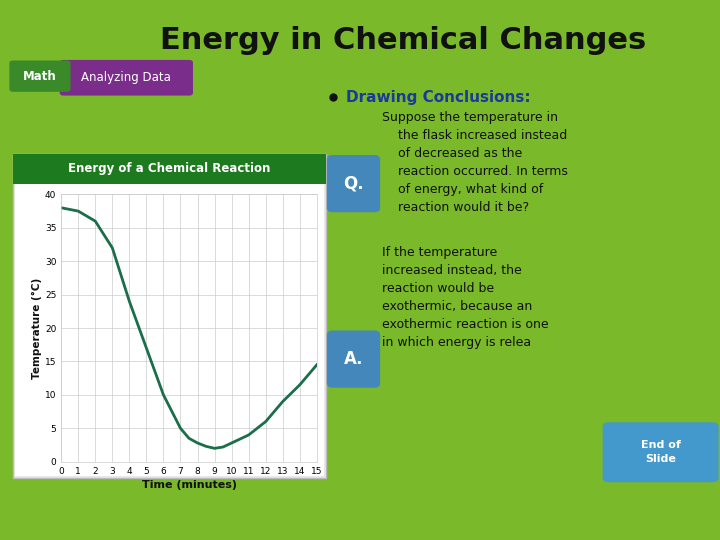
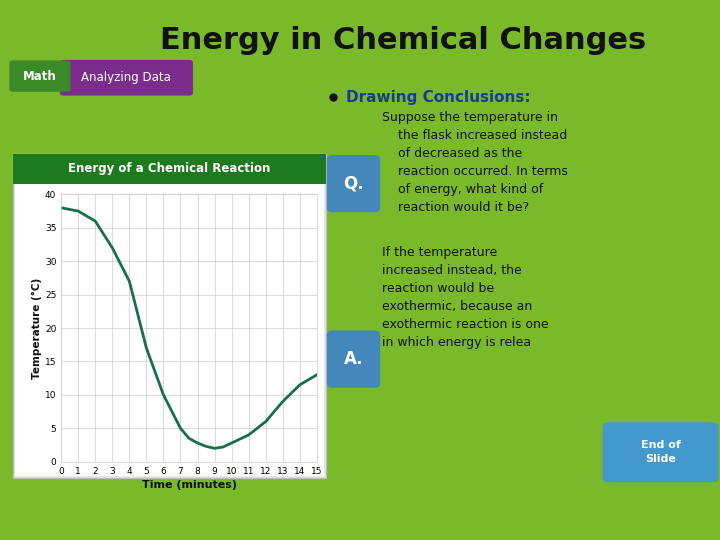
4: 24.0 -> 27.0
15: 14.5 -> 13.0
